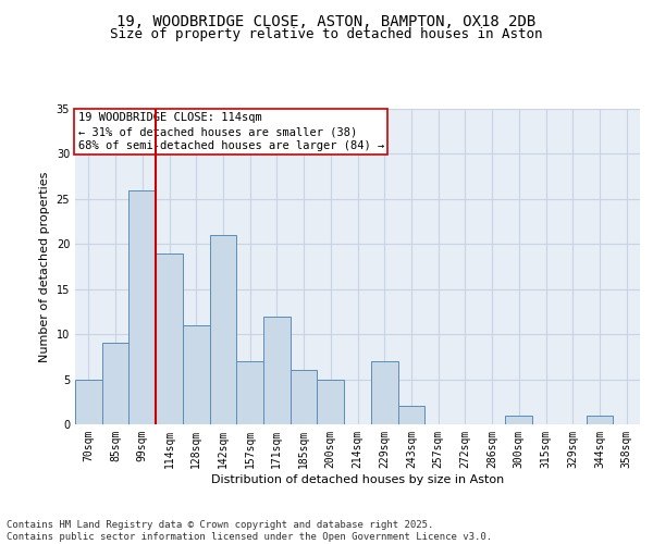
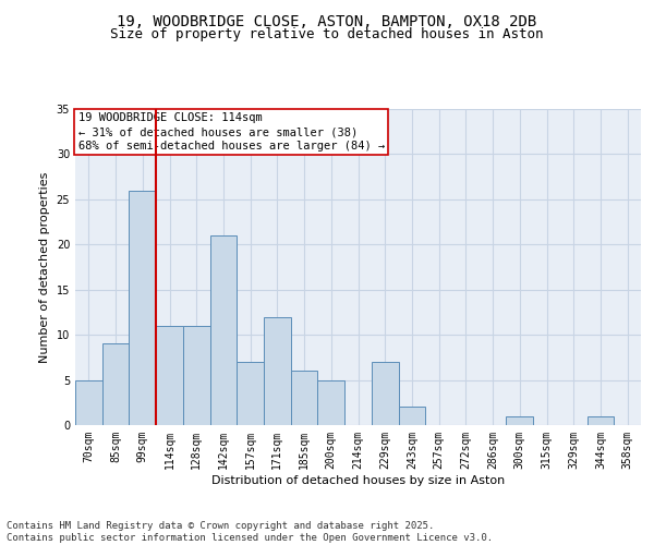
114sqm: 19 -> 11
